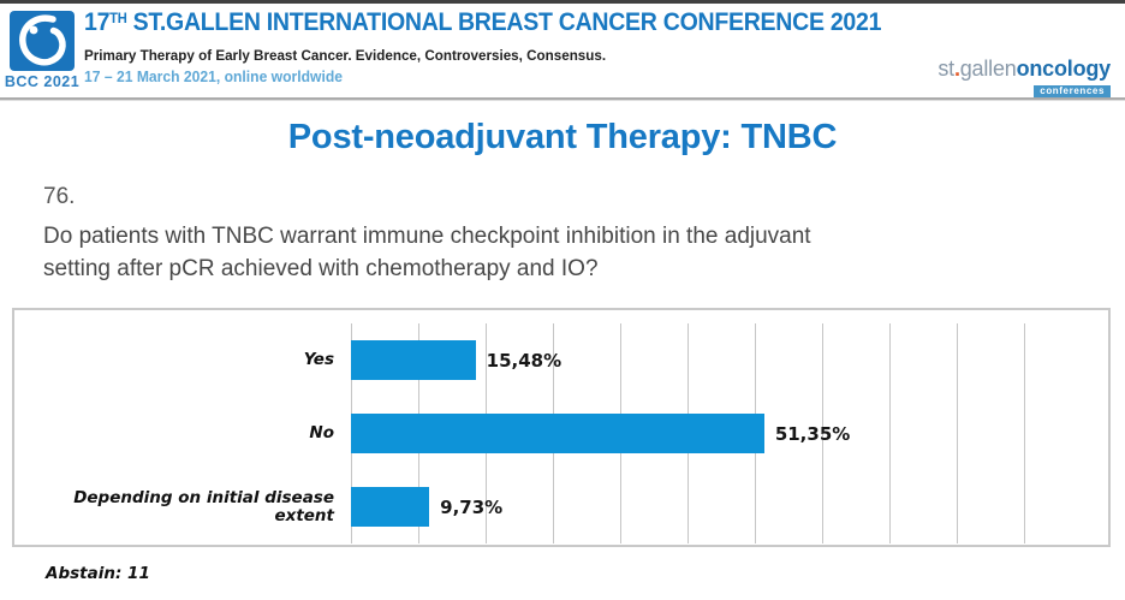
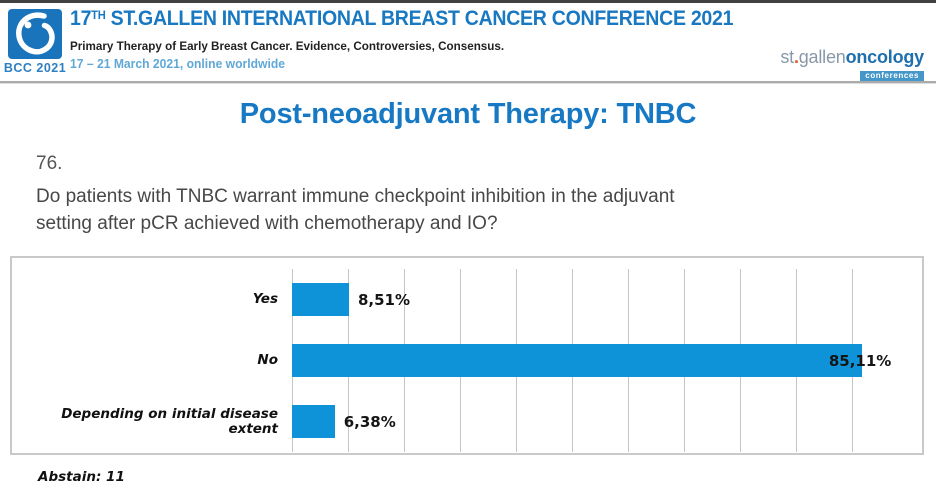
Yes: 15,48% -> 8,51%
No: 51,35% -> 85,11%
Depending on initial disease extent: 9,73% -> 6,38%
